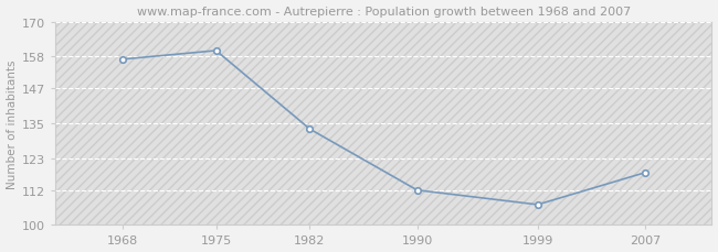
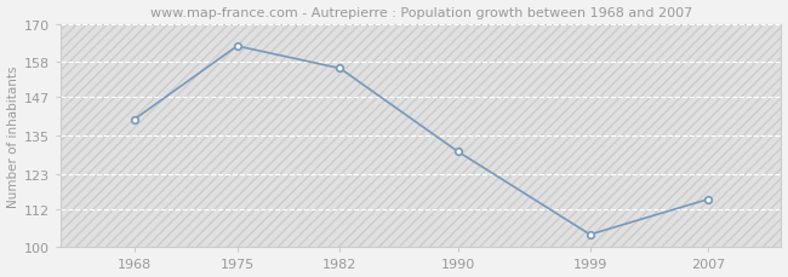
1968: 157 -> 140
1975: 160 -> 163
1982: 133 -> 156
1990: 112 -> 130
1999: 107 -> 104
2007: 118 -> 115
